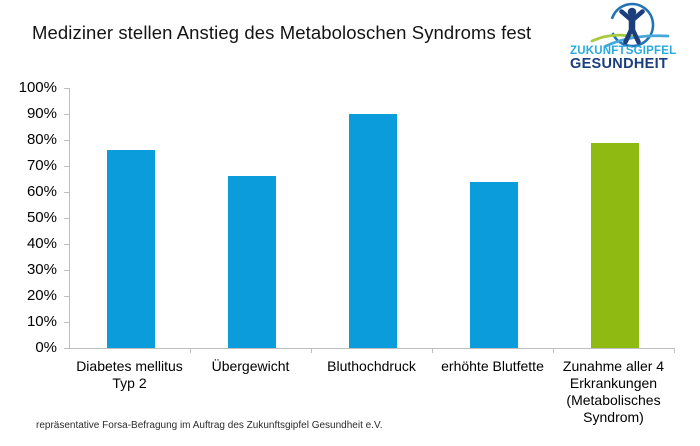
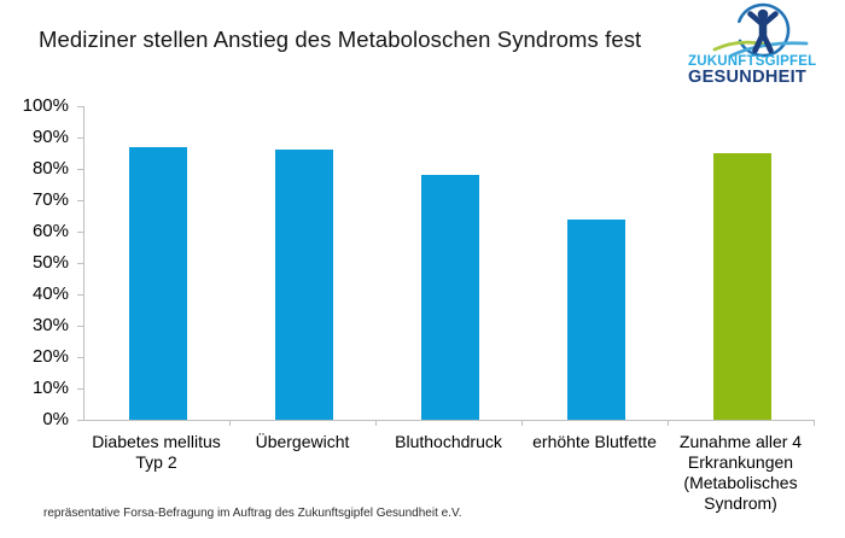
Diabetes mellitus Typ 2: 76% -> 87%
Übergewicht: 66% -> 86%
Bluthochdruck: 90% -> 78%
Zunahme aller 4 Erkrankungen (Metabolisches Syndrom): 79% -> 85%
